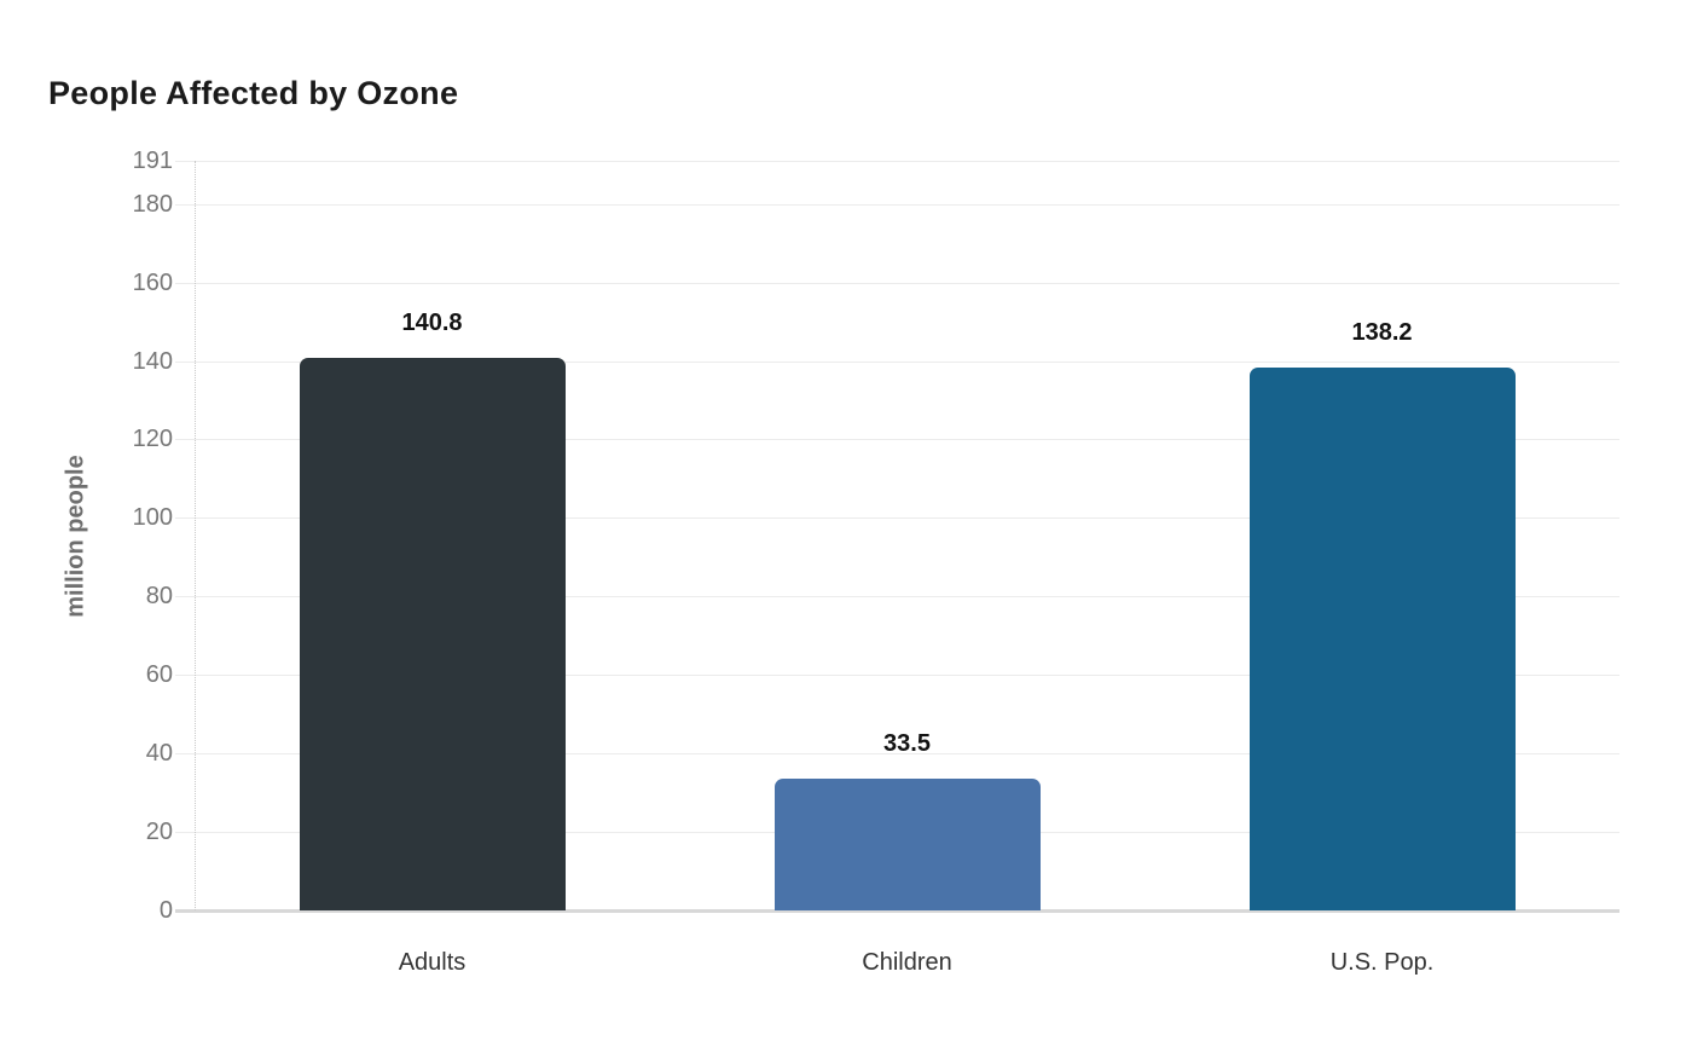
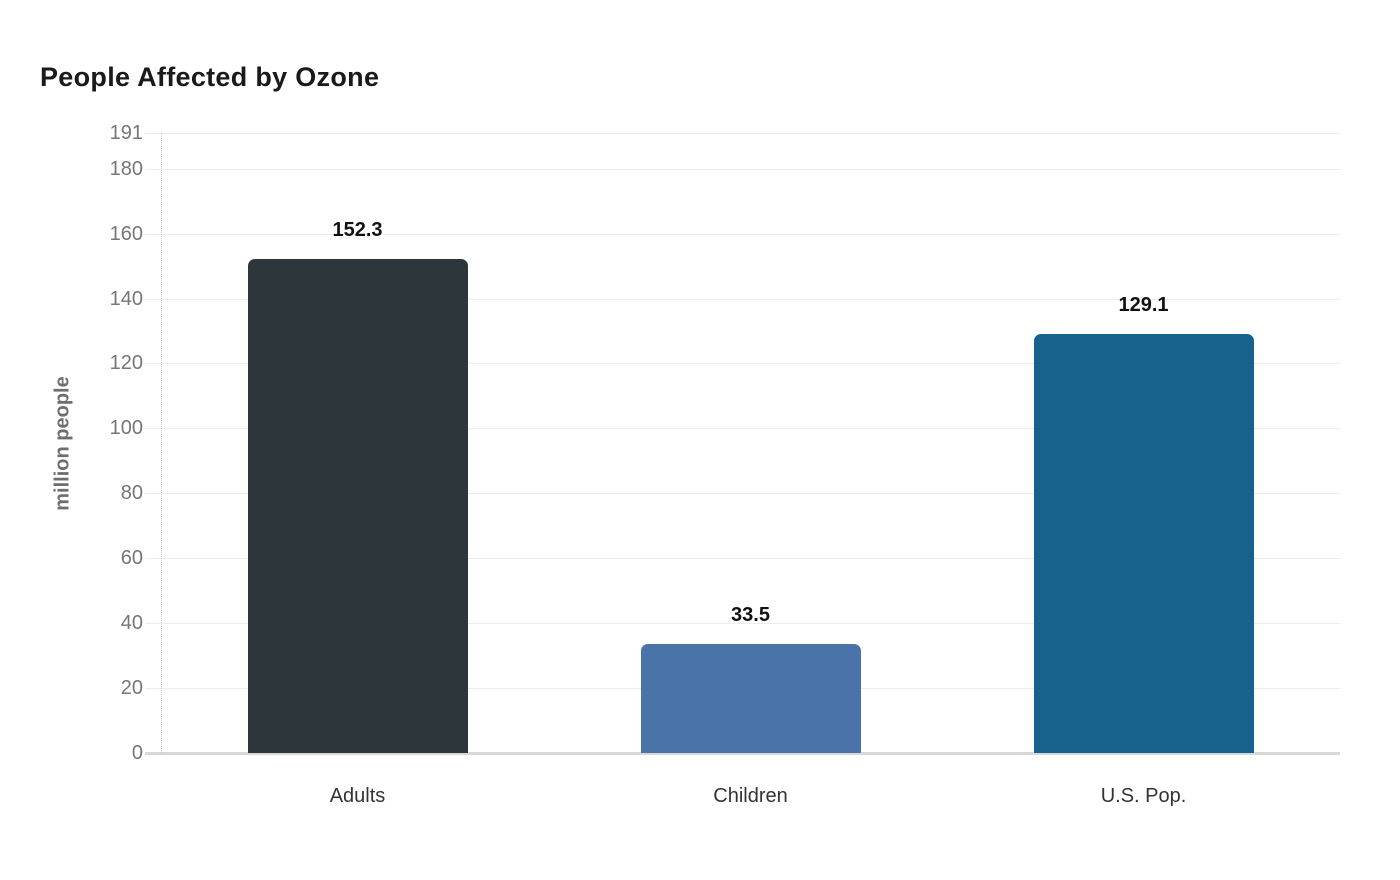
Adults: 140.8 -> 152.3
U.S. Pop.: 138.2 -> 129.1
